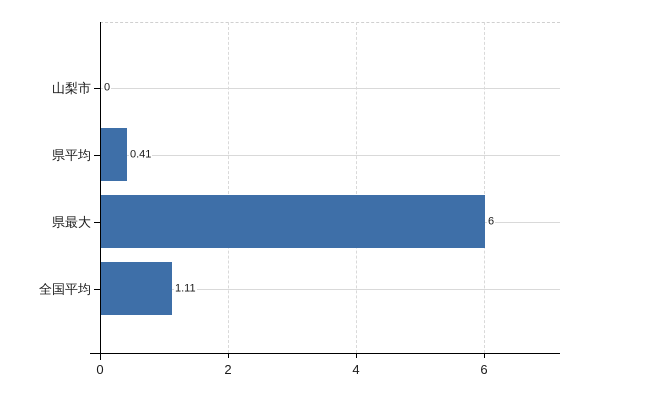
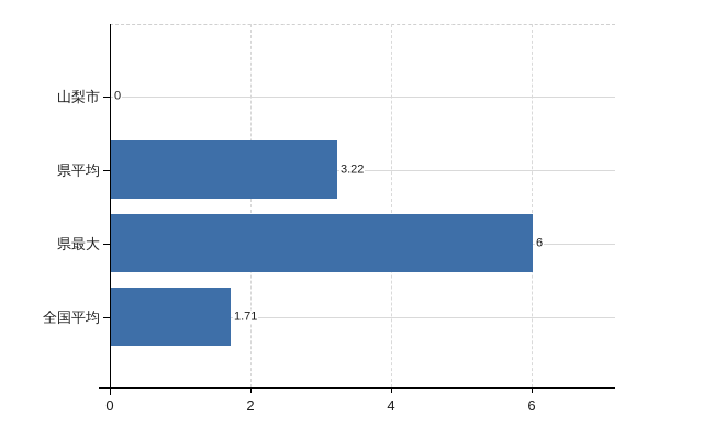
県平均: 0.41 -> 3.22
全国平均: 1.11 -> 1.71
